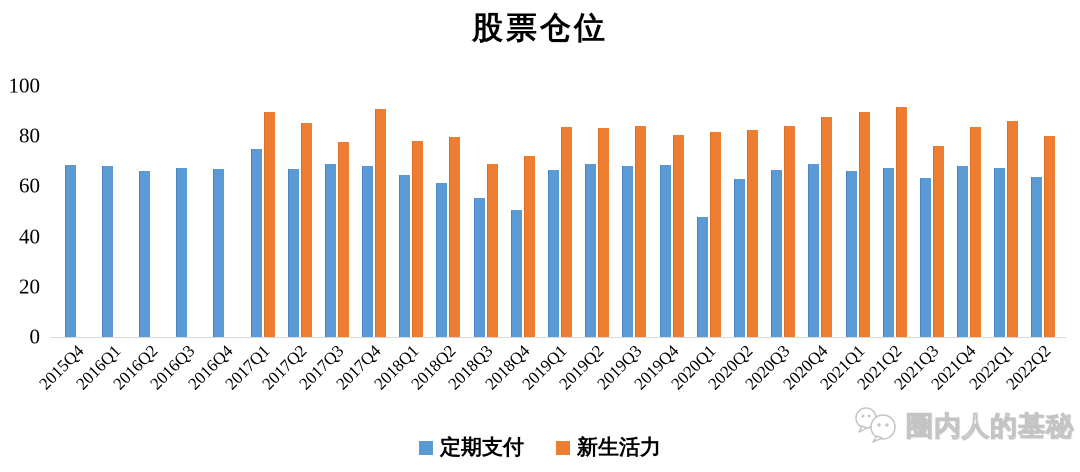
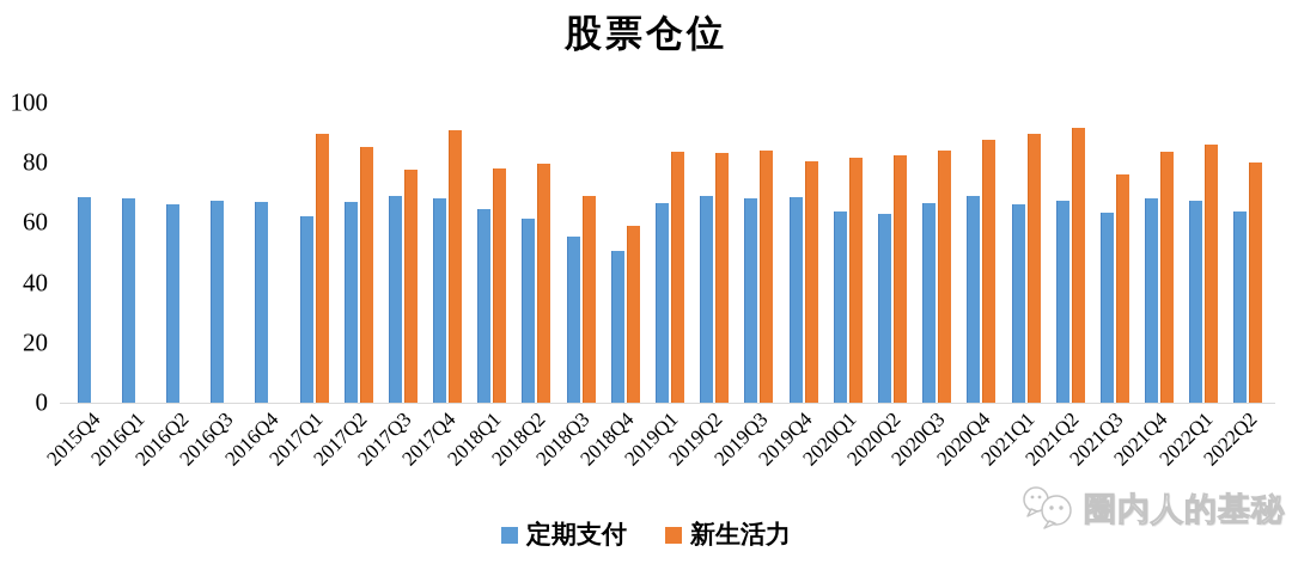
定期支付/2017Q1: 75 -> 62
新生活力/2018Q4: 72 -> 59
定期支付/2020Q1: 48 -> 64
